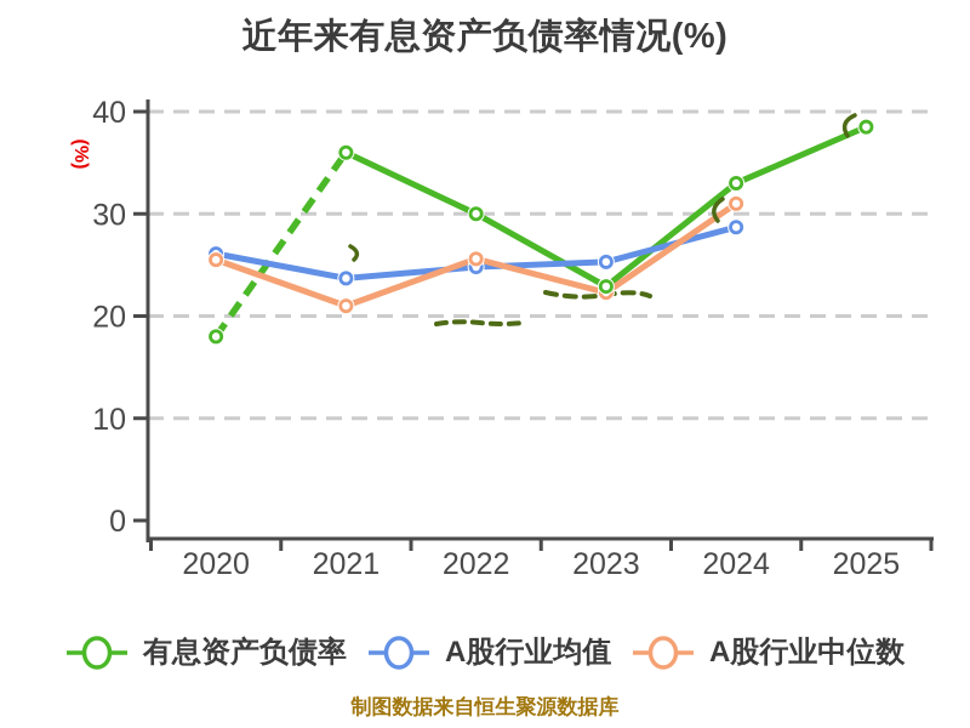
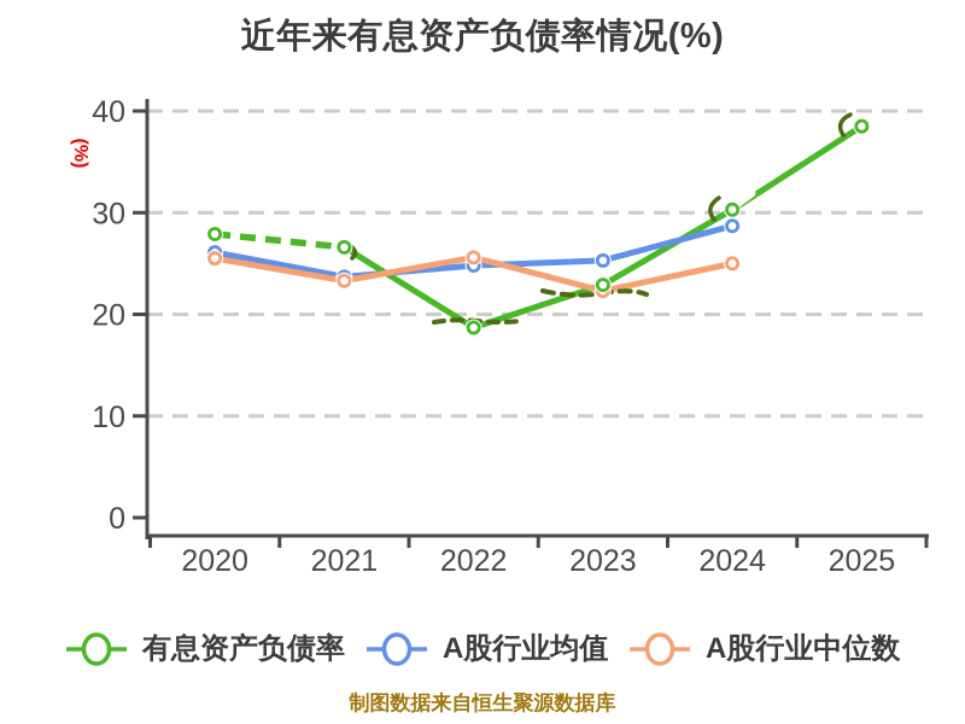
有息资产负债率/2020: 18 -> 28
有息资产负债率/2021: 36 -> 27
A股行业中位数/2021: 21 -> 23
有息资产负债率/2022: 30 -> 19
有息资产负债率/2024: 33 -> 30
A股行业中位数/2024: 31 -> 25
